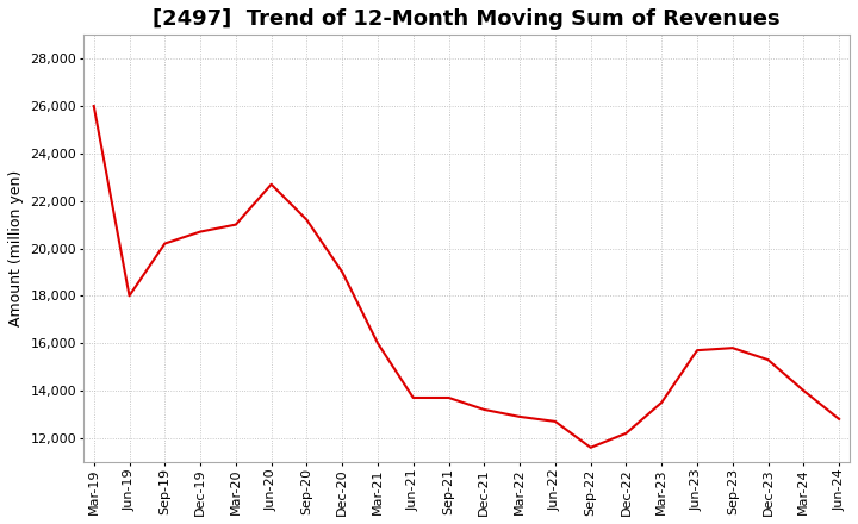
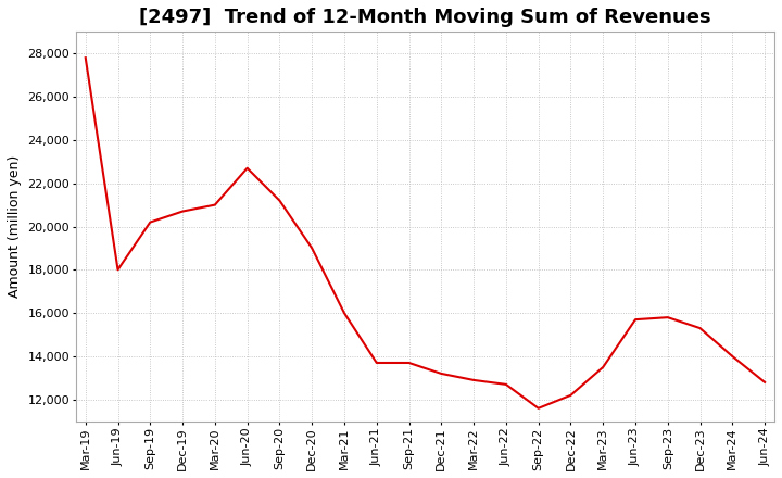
Mar-19: 26,000 -> 27,800
